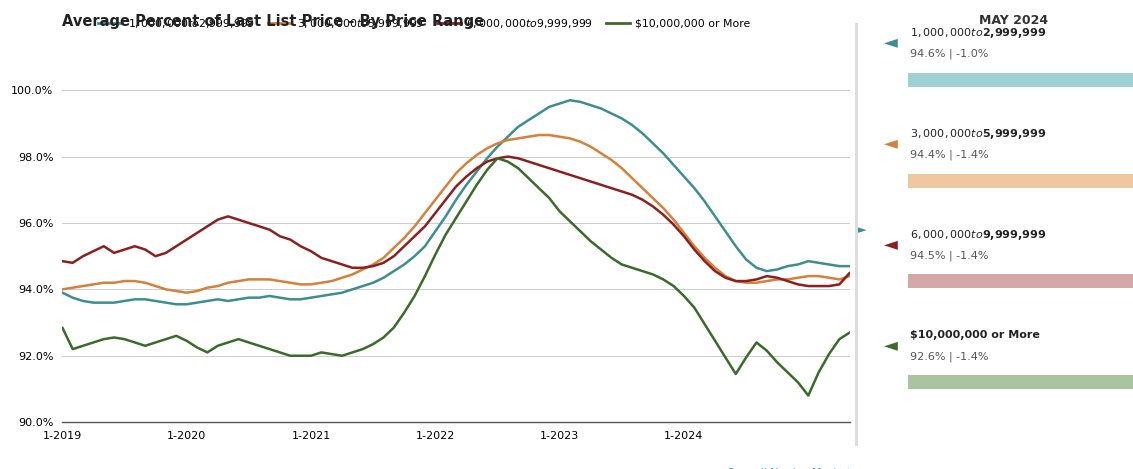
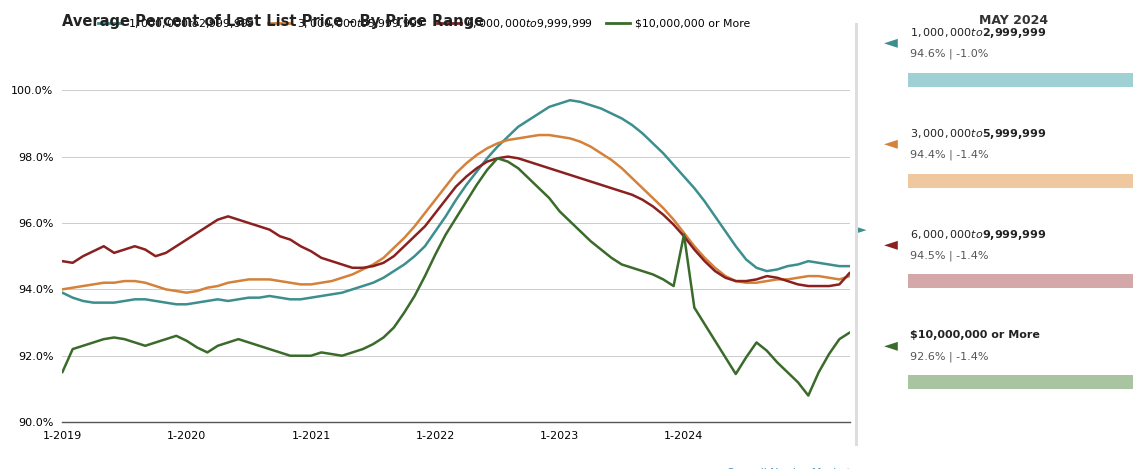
$10,000,000 or More/1-2019: 92.85% -> 91.50%
$10,000,000 or More/1-2024: 93.80% -> 95.65%
